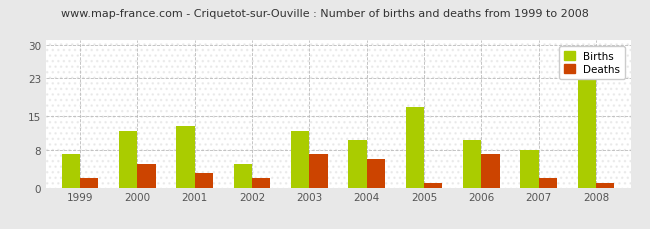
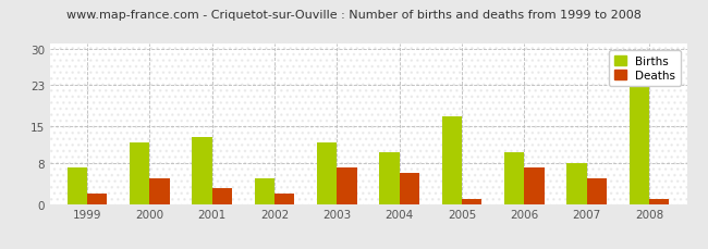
Deaths/2007: 2 -> 5
